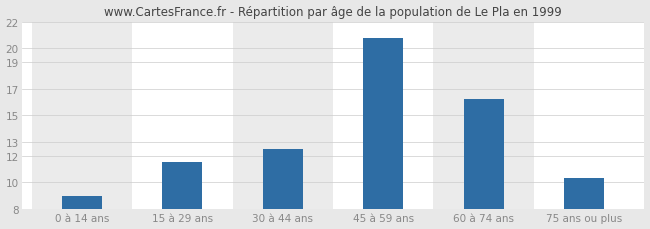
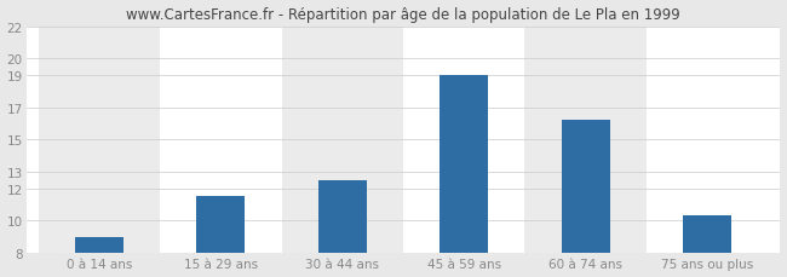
45 à 59 ans: 20.8 -> 19.0
